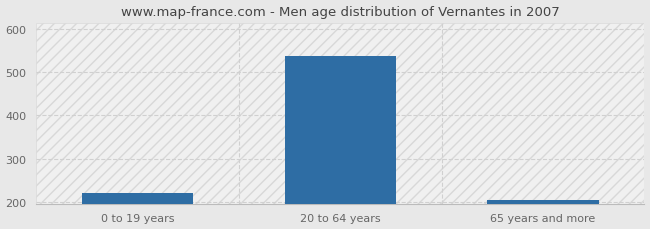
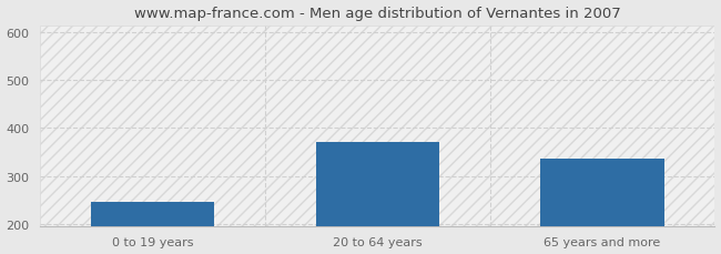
0 to 19 years: 220 -> 245
20 to 64 years: 537 -> 370
65 years and more: 204 -> 335
